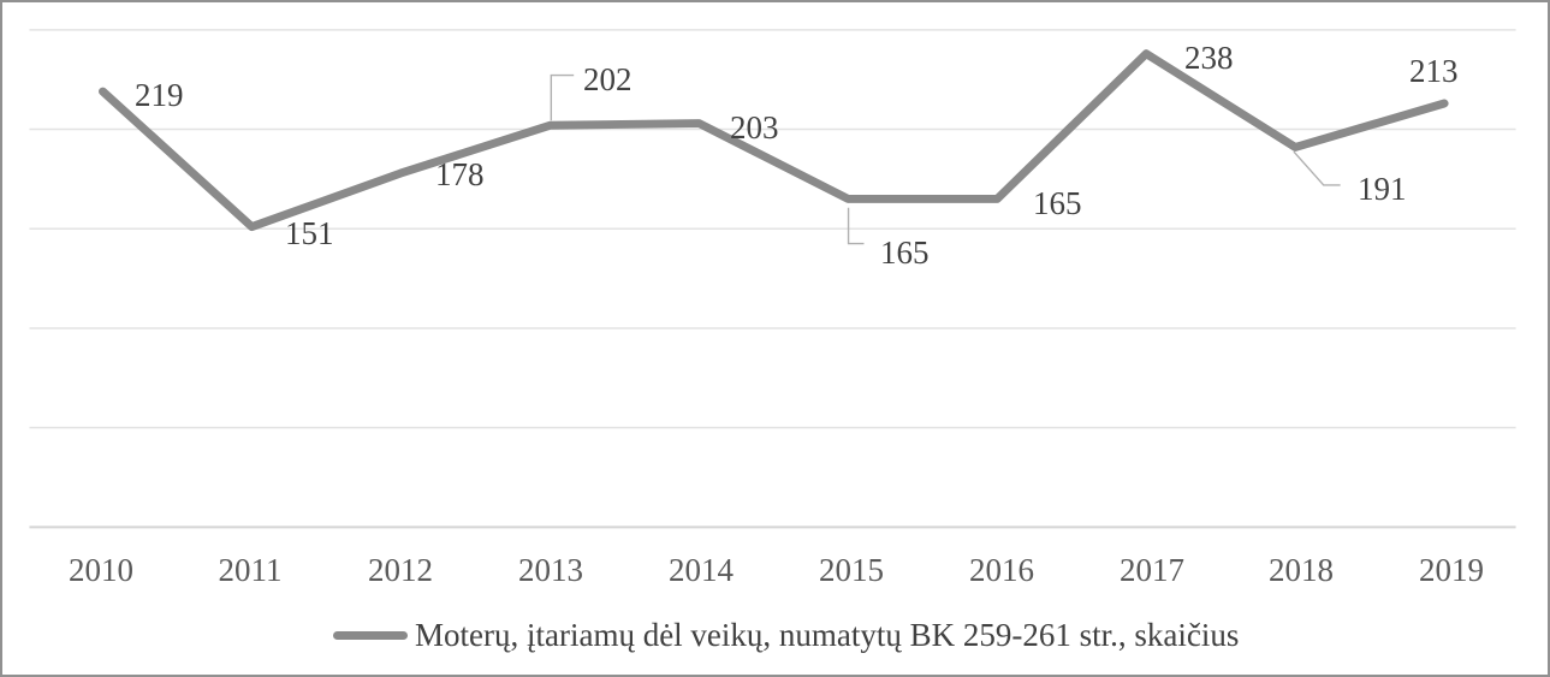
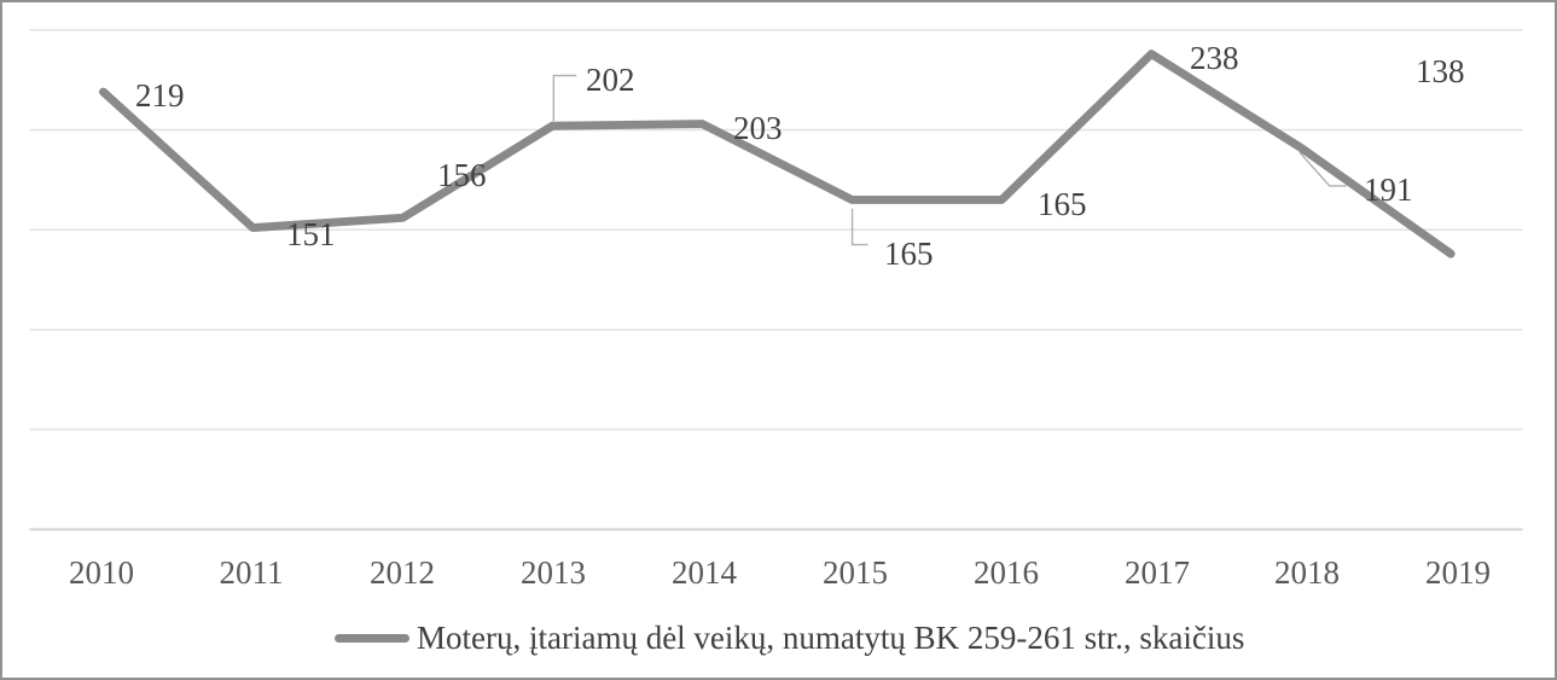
2012: 178 -> 156
2019: 213 -> 138
